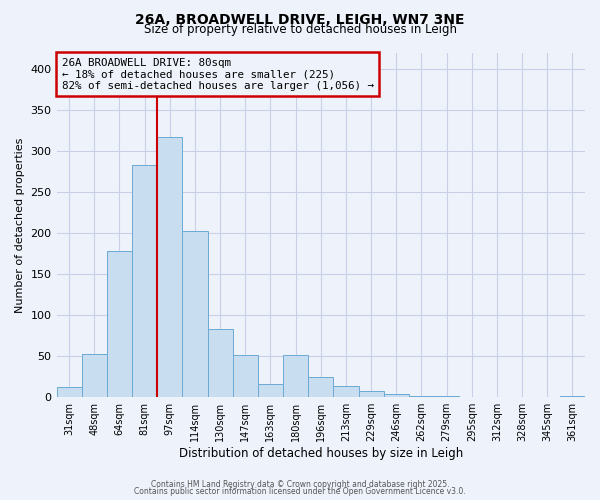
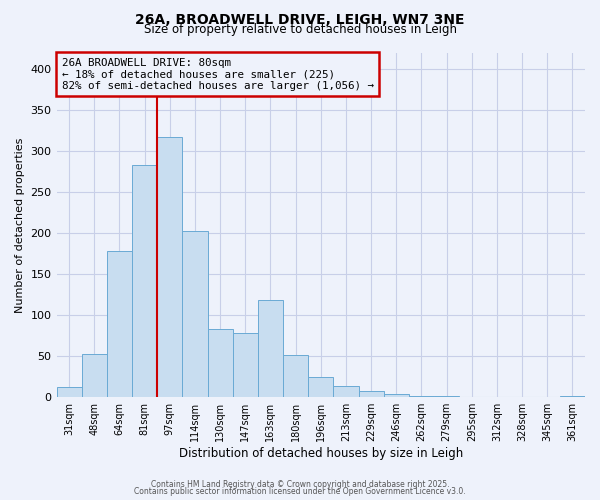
147sqm: 51 -> 78
163sqm: 16 -> 118
